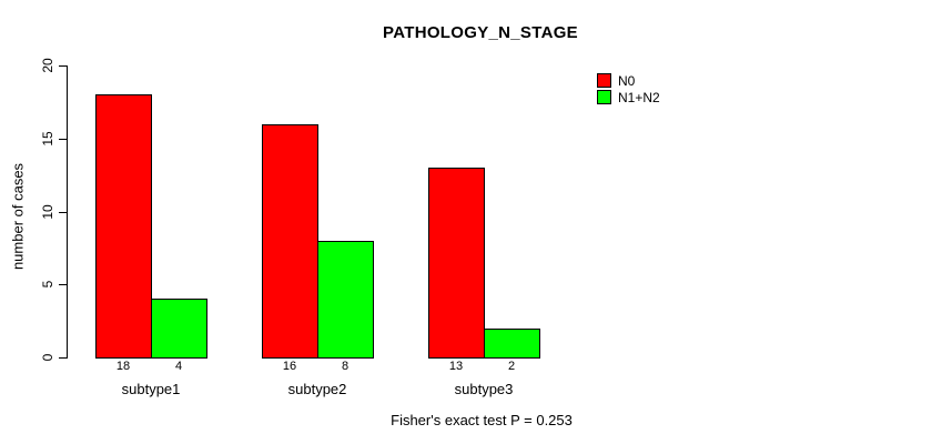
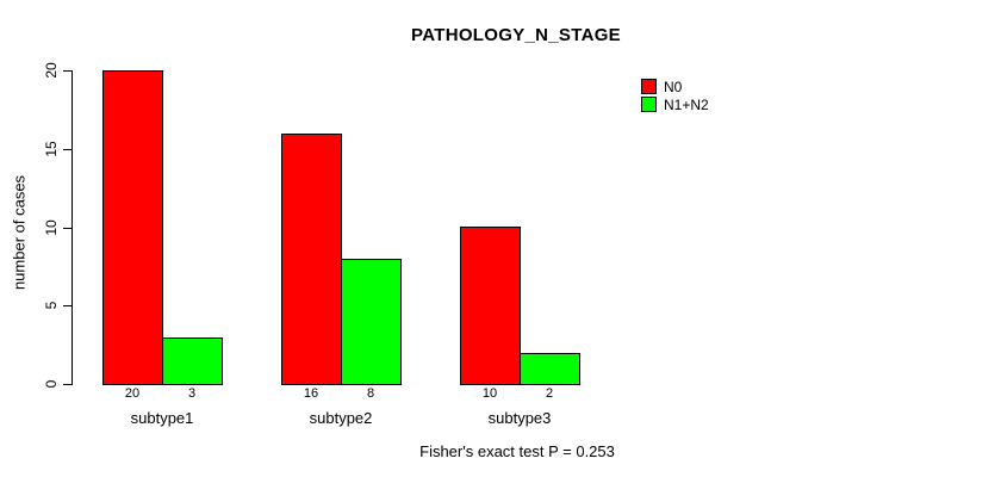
N0/subtype1: 18 -> 20
N1+N2/subtype1: 4 -> 3
N0/subtype3: 13 -> 10
